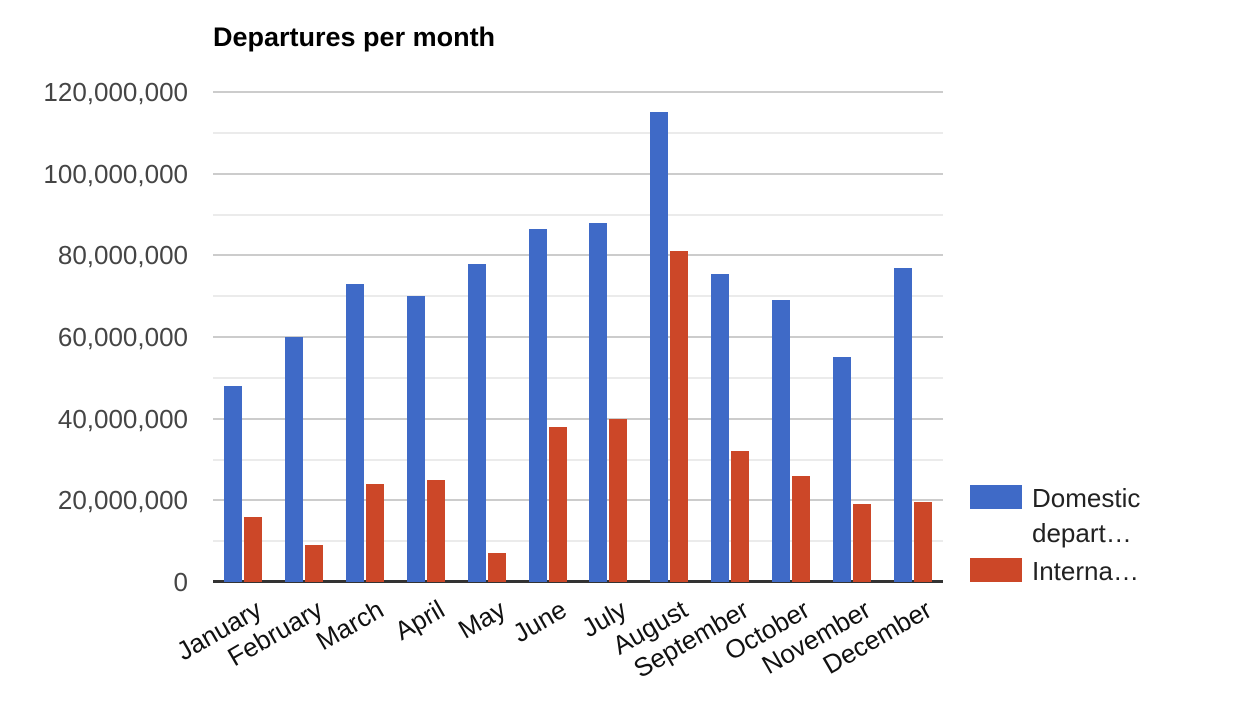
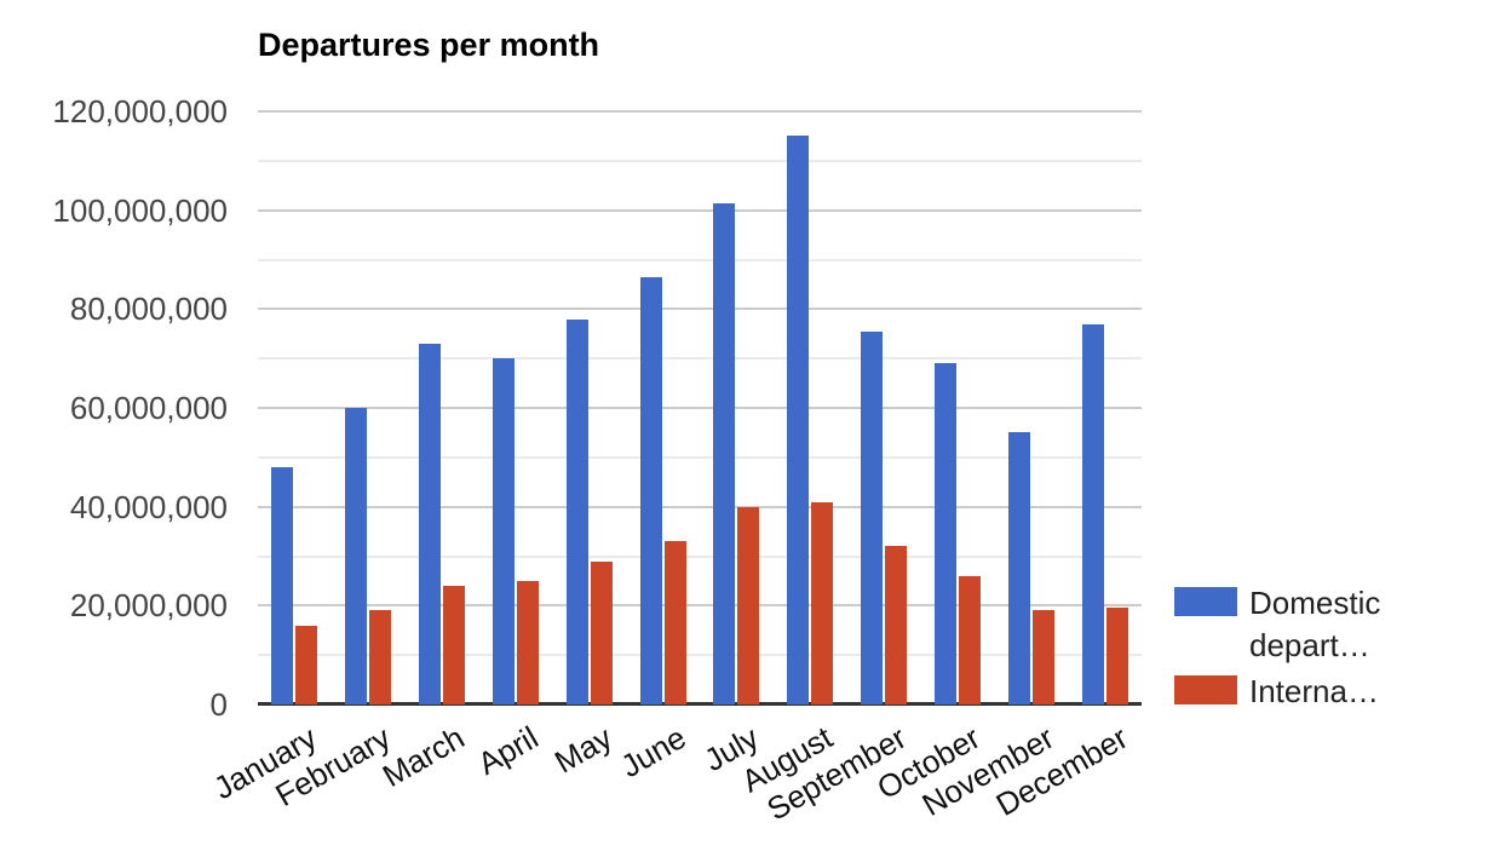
Interna…/February: 9000000 -> 19000000
Interna…/May: 7000000 -> 29000000
Interna…/June: 38000000 -> 33000000
Domestic depart…/July: 88000000 -> 102000000
Interna…/August: 81000000 -> 41000000
